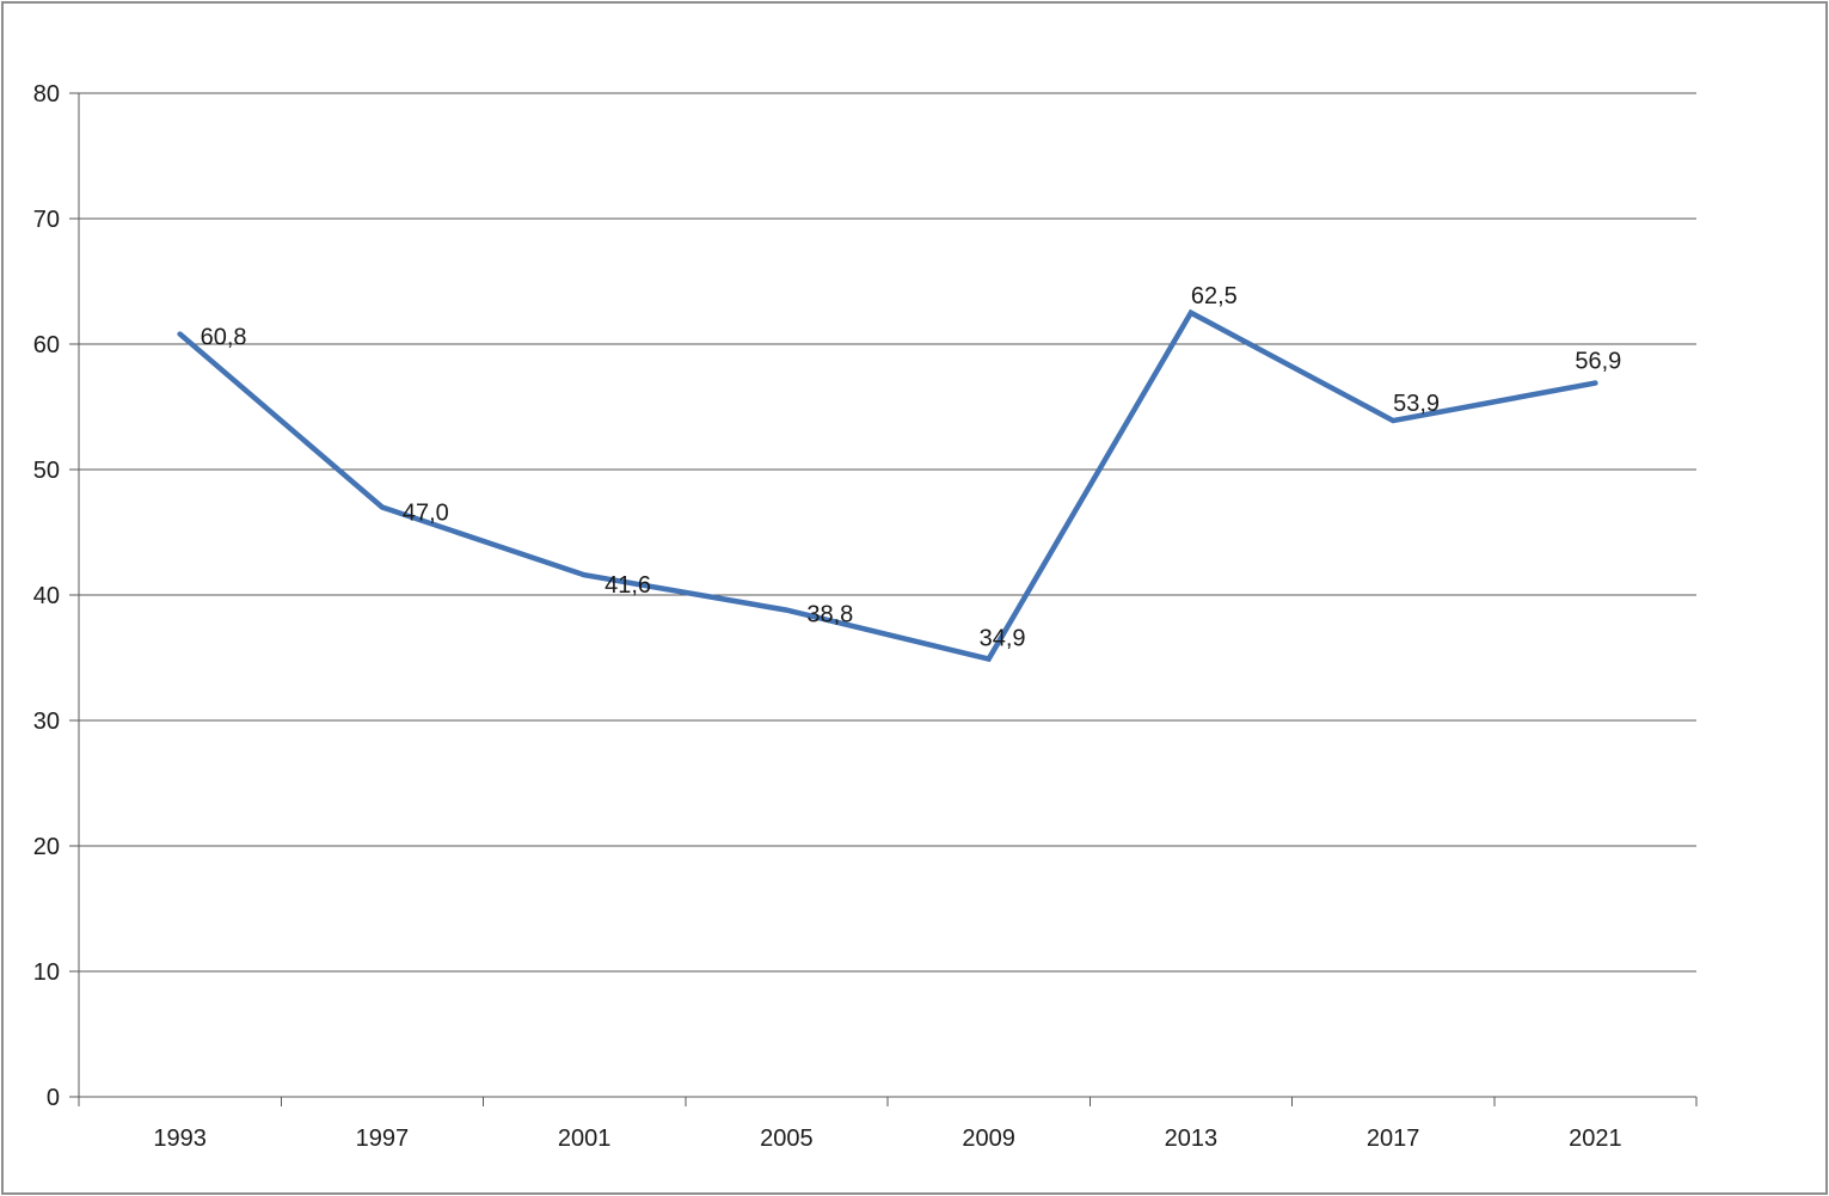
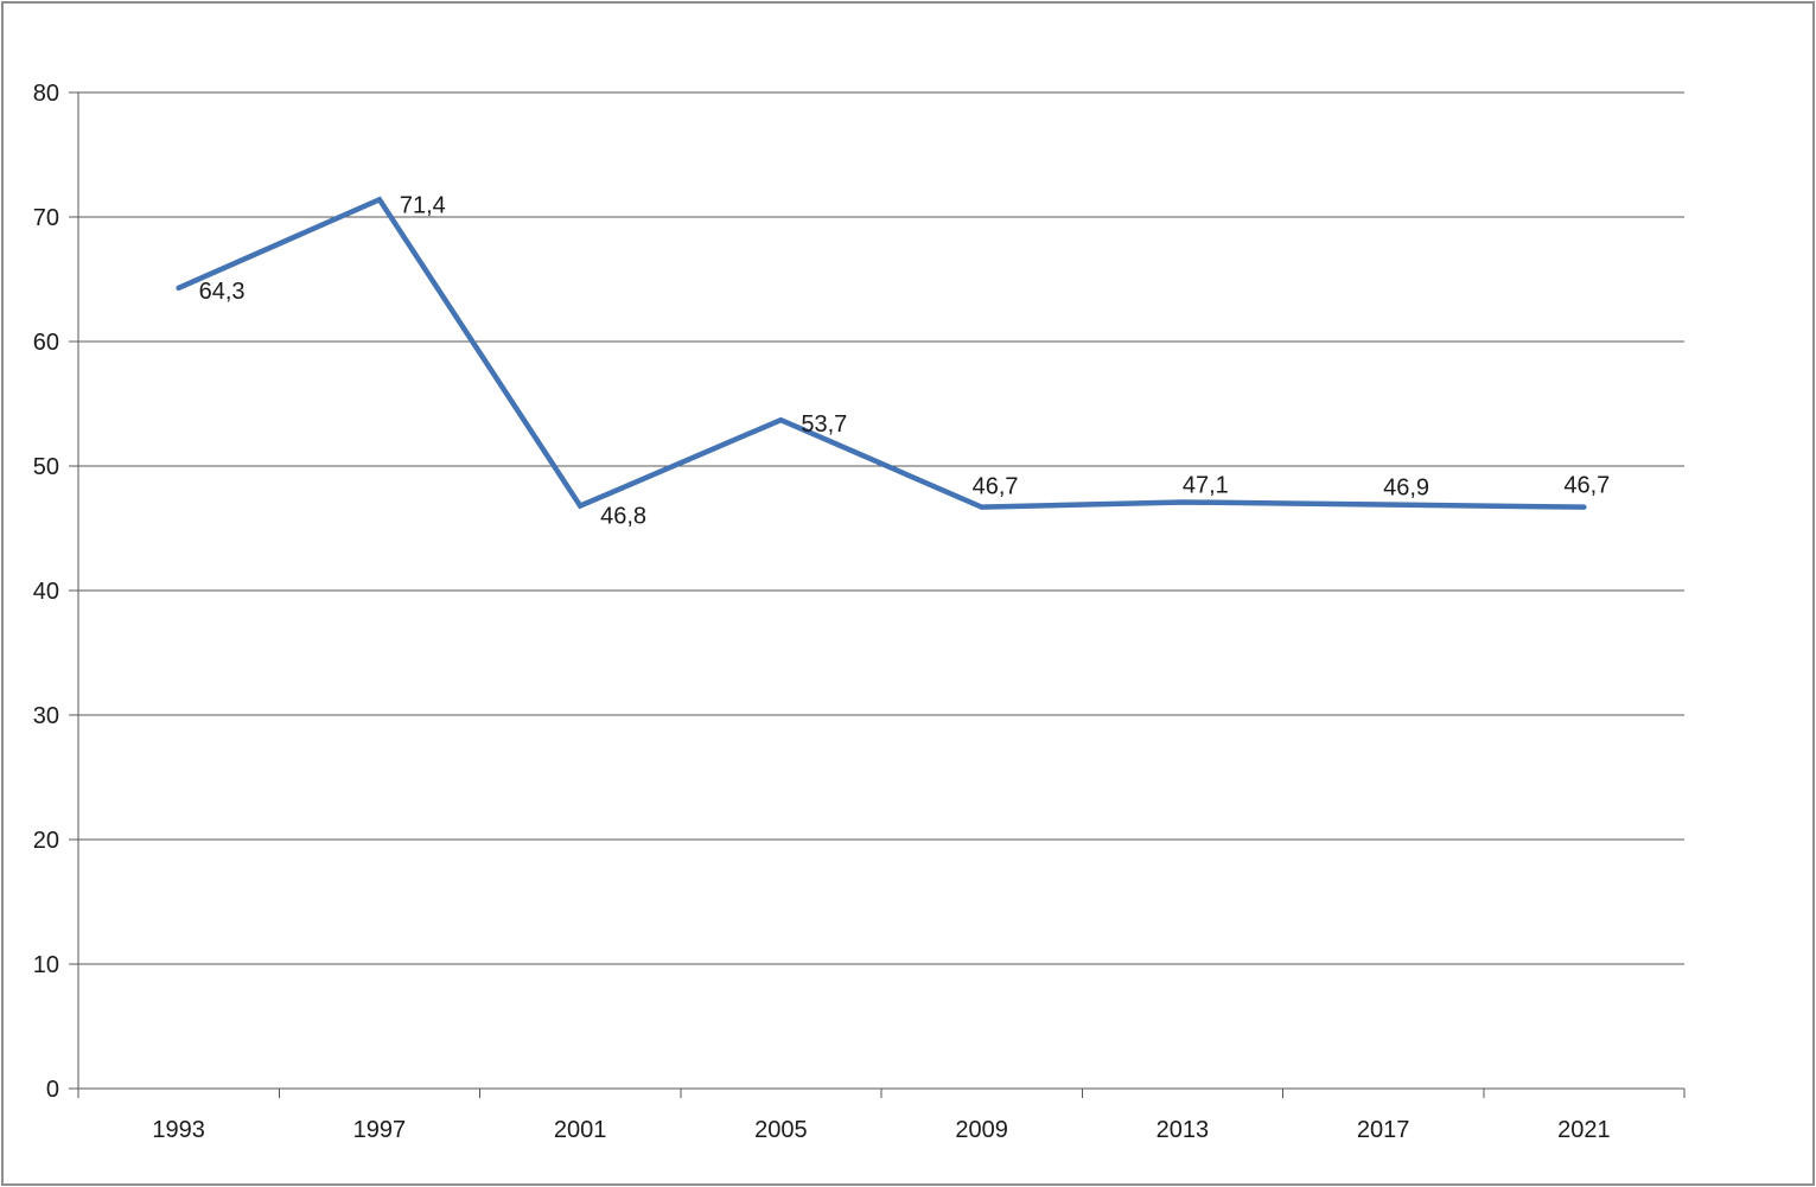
1993: 60,8 -> 64,3
1997: 47,0 -> 71,4
2001: 41,6 -> 46,8
2005: 38,8 -> 53,7
2009: 34,9 -> 46,7
2013: 62,5 -> 47,1
2017: 53,9 -> 46,9
2021: 56,9 -> 46,7
